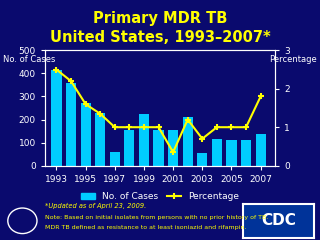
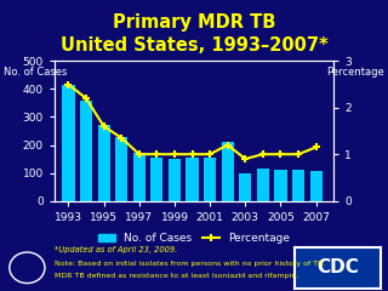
No. of Cases/1997: 60 -> 170
No. of Cases/1999: 225 -> 150
Percentage/2001: 0.35 -> 1.00
No. of Cases/2003: 55 -> 100
Percentage/2003: 0.70 -> 0.90
No. of Cases/2007: 135 -> 105
Percentage/2007: 1.80 -> 1.15
